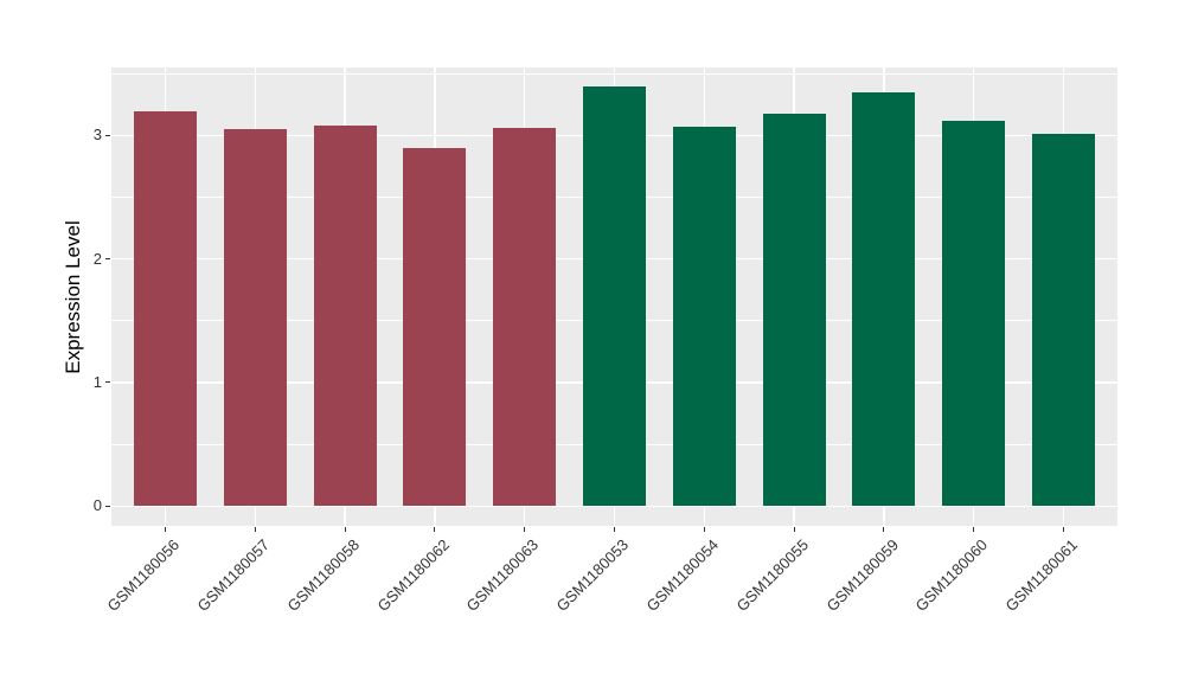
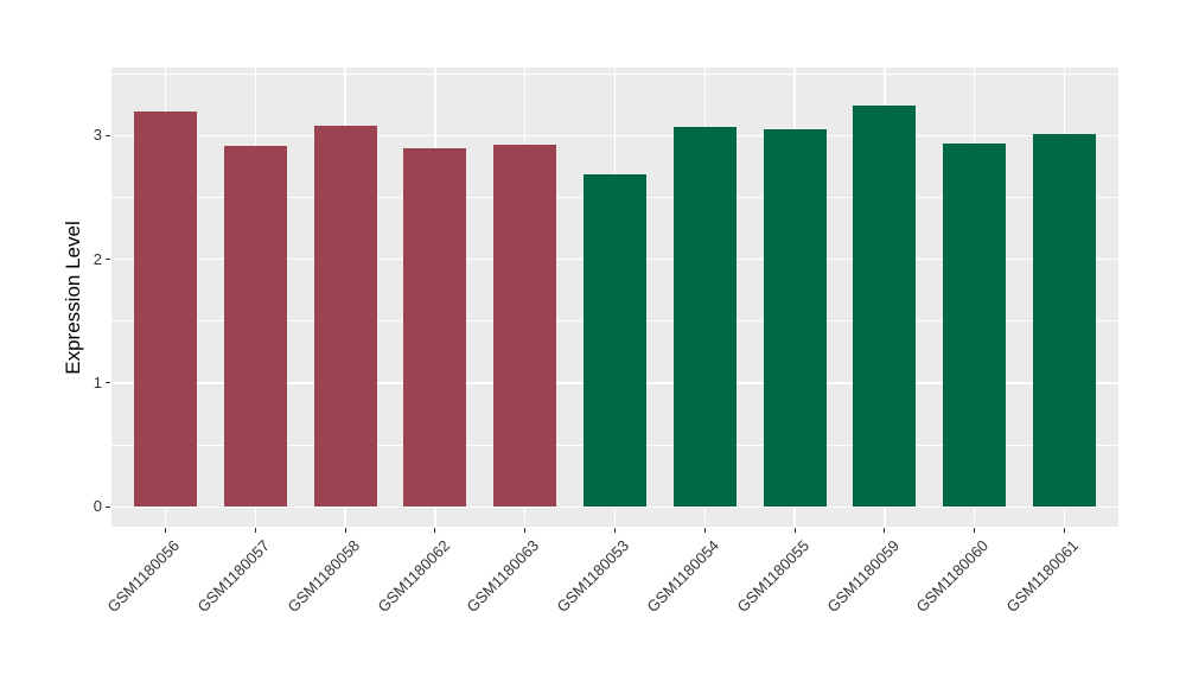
GSM1180057: 3.05 -> 2.92
GSM1180063: 3.06 -> 2.93
GSM1180053: 3.40 -> 2.69
GSM1180055: 3.18 -> 3.05
GSM1180059: 3.35 -> 3.24
GSM1180060: 3.12 -> 2.94
